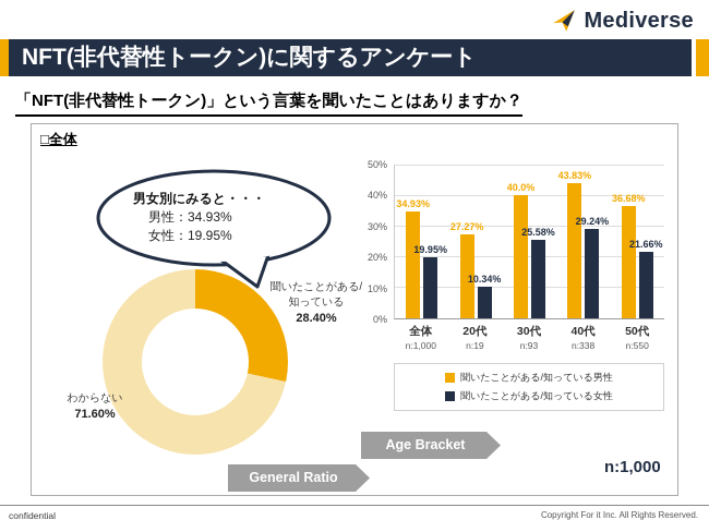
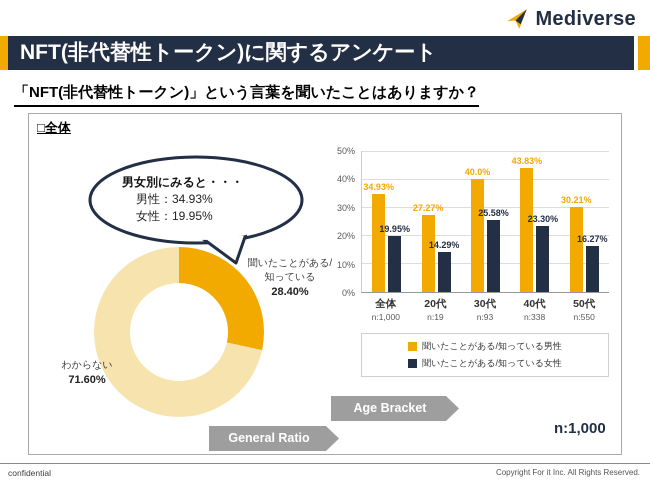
Age Bracket/聞いたことがある/知っている女性/20代: 10.34% -> 14.29%
Age Bracket/聞いたことがある/知っている女性/40代: 29.24% -> 23.30%
Age Bracket/聞いたことがある/知っている男性/50代: 36.68% -> 30.21%
Age Bracket/聞いたことがある/知っている女性/50代: 21.66% -> 16.27%
